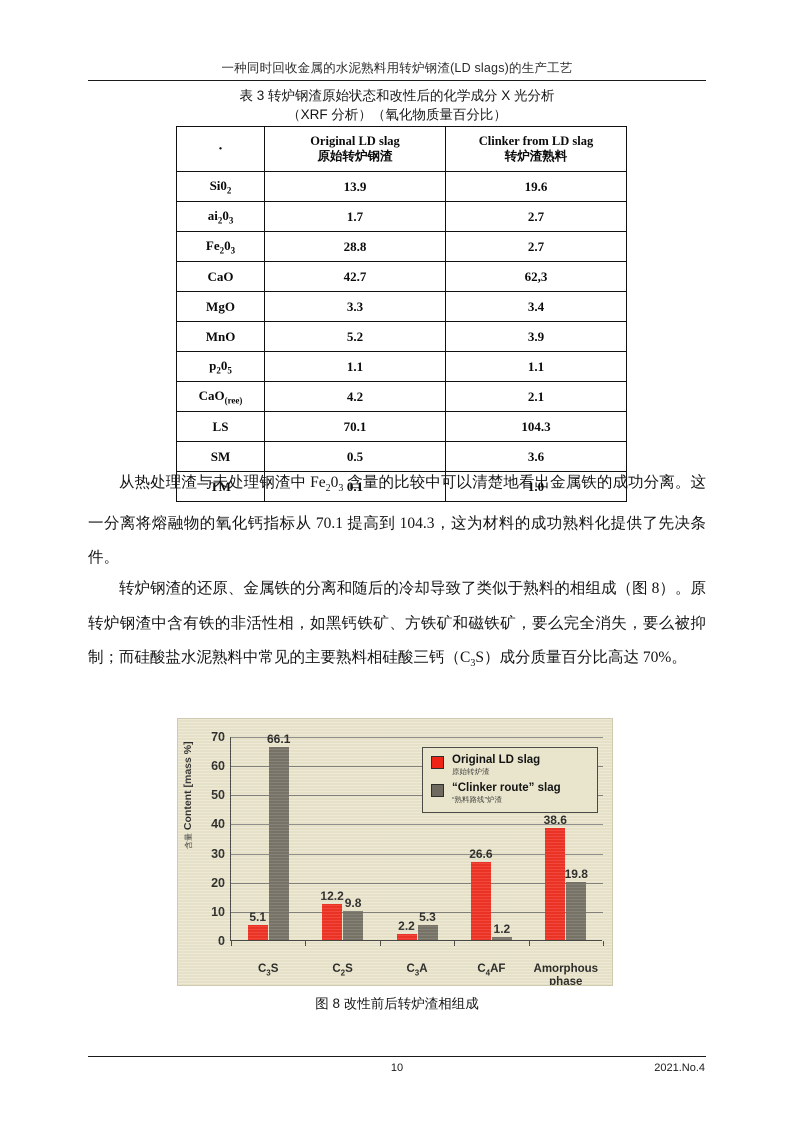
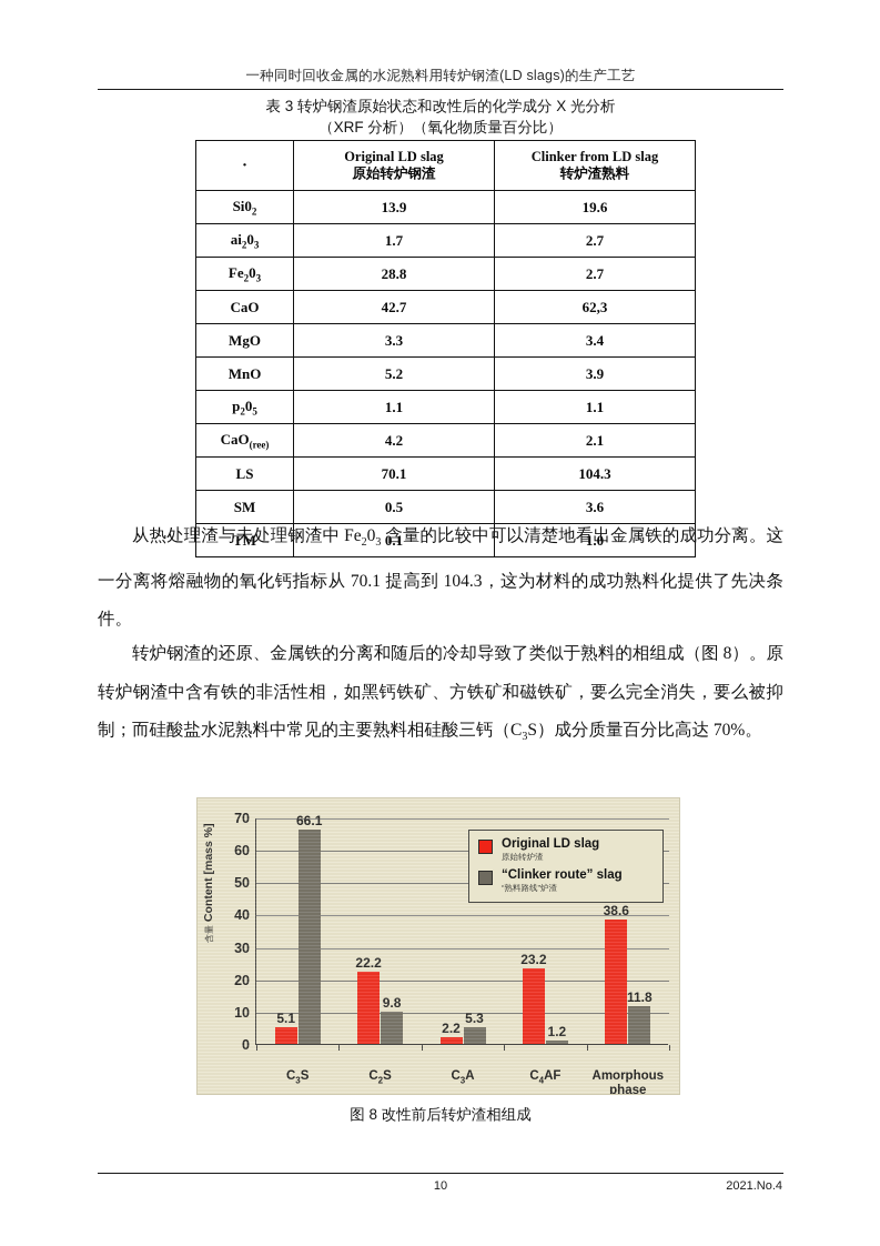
Original LD slag/C2S: 12.2 -> 22.2
Original LD slag/C4AF: 26.6 -> 23.2
“Clinker route” slag/Amorphous phase: 19.8 -> 11.8
